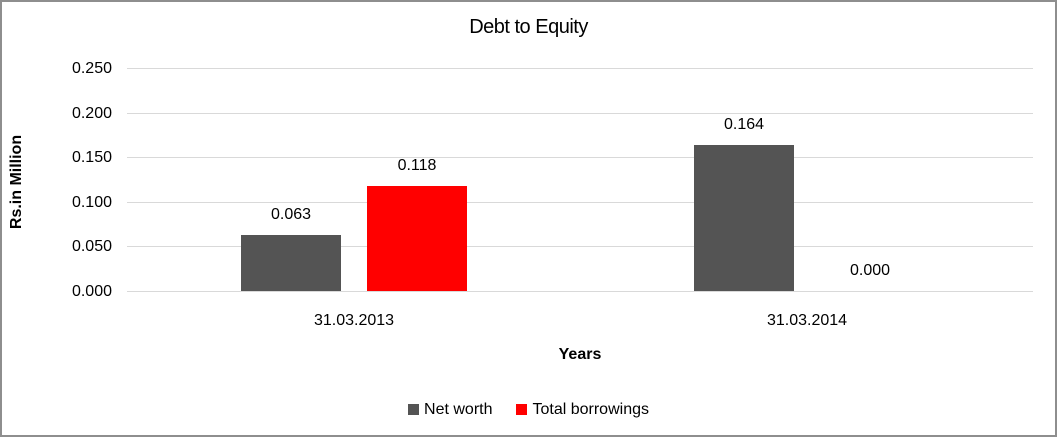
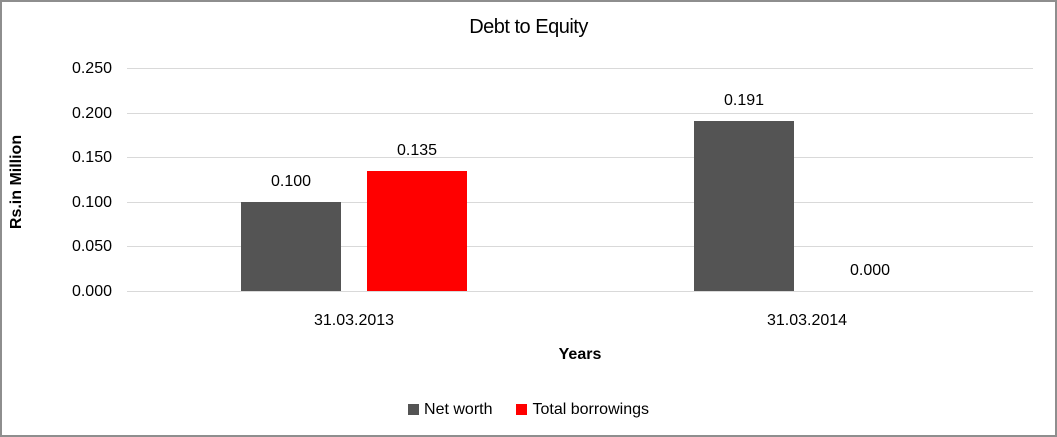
Net worth/31.03.2013: 0.063 -> 0.100
Total borrowings/31.03.2013: 0.118 -> 0.135
Net worth/31.03.2014: 0.164 -> 0.191
